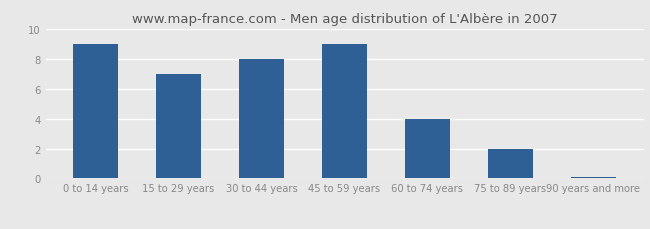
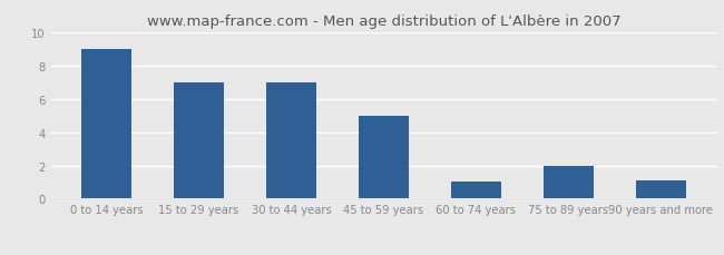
30 to 44 years: 8.0 -> 7.0
45 to 59 years: 9.0 -> 5.0
60 to 74 years: 4.0 -> 1.0
90 years and more: 0.1 -> 1.1
